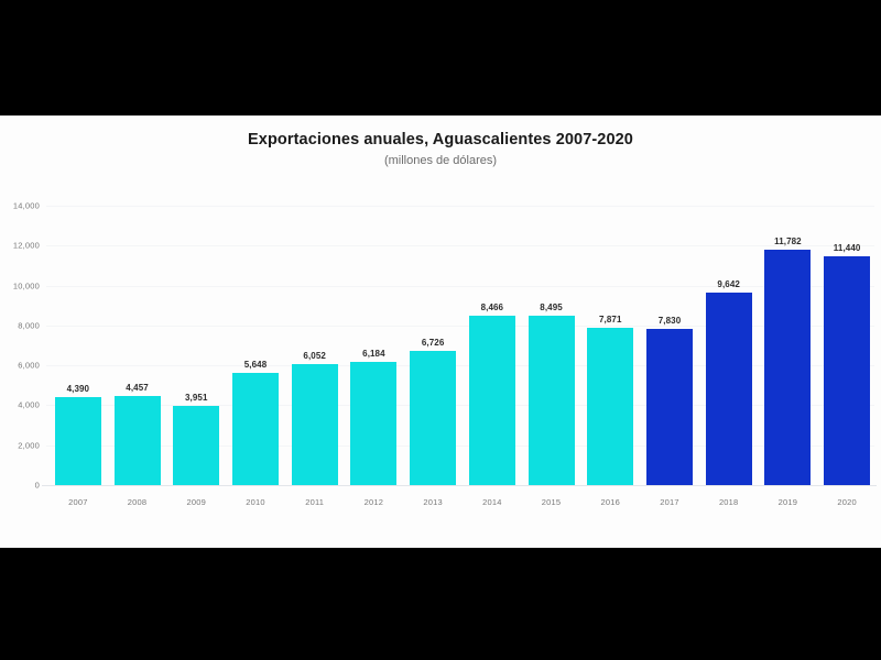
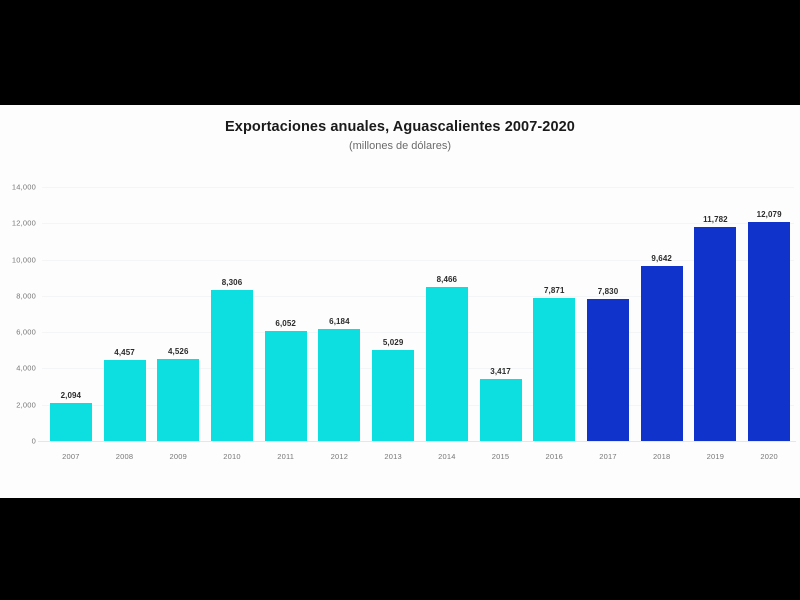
2007: 4,390 -> 2,094
2009: 3,951 -> 4,526
2010: 5,648 -> 8,306
2013: 6,726 -> 5,029
2015: 8,495 -> 3,417
2020: 11,440 -> 12,079
